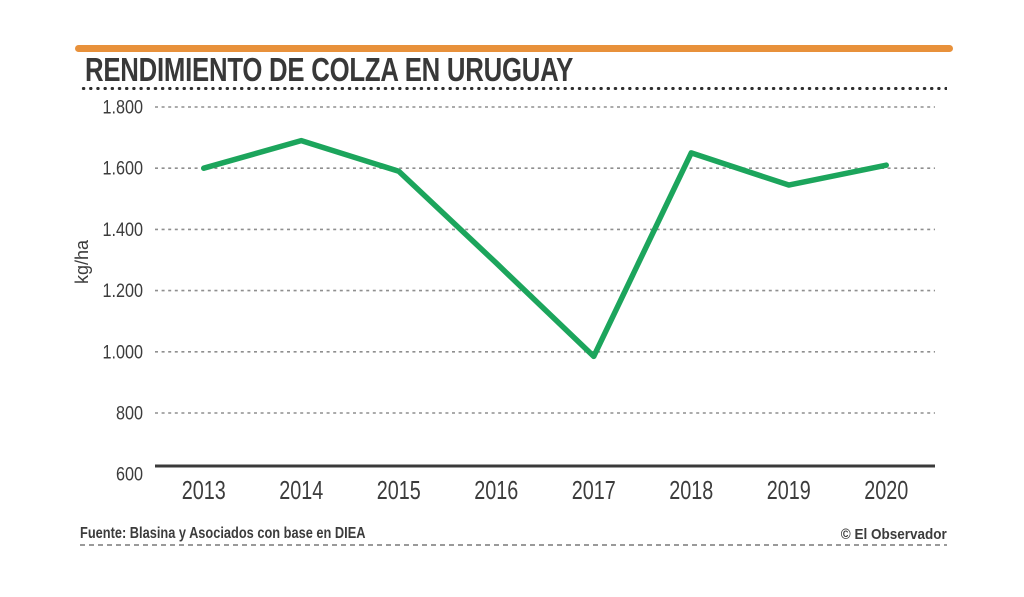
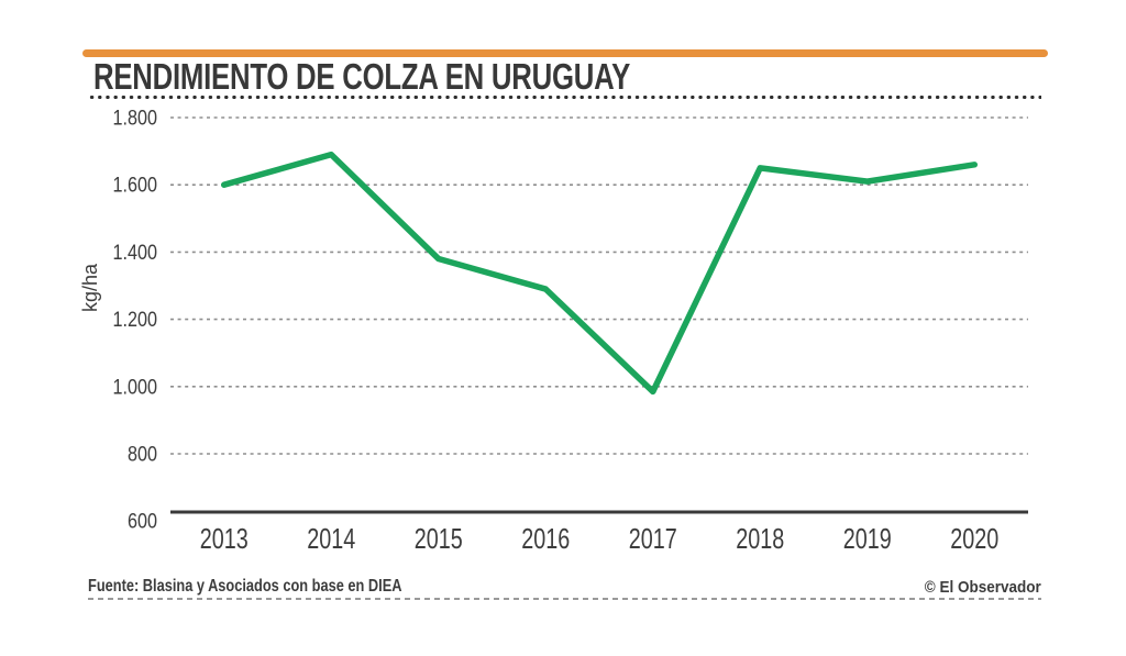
2015: 1590 -> 1380
2019: 1540 -> 1610
2020: 1610 -> 1660
